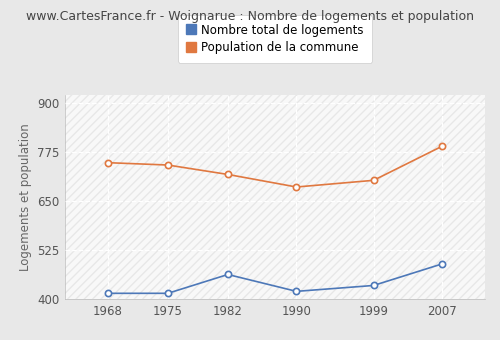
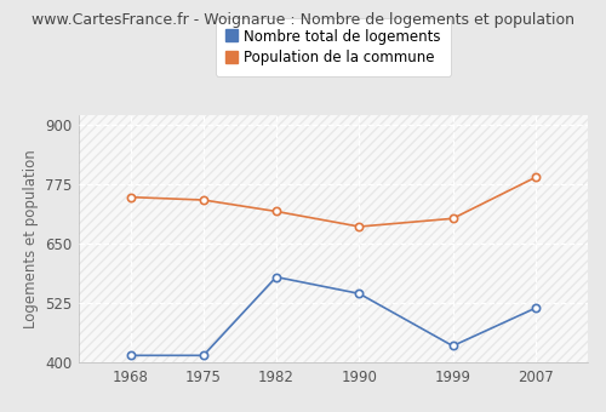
Nombre total de logements/1982: 463 -> 580
Nombre total de logements/1990: 420 -> 545
Nombre total de logements/2007: 490 -> 515
